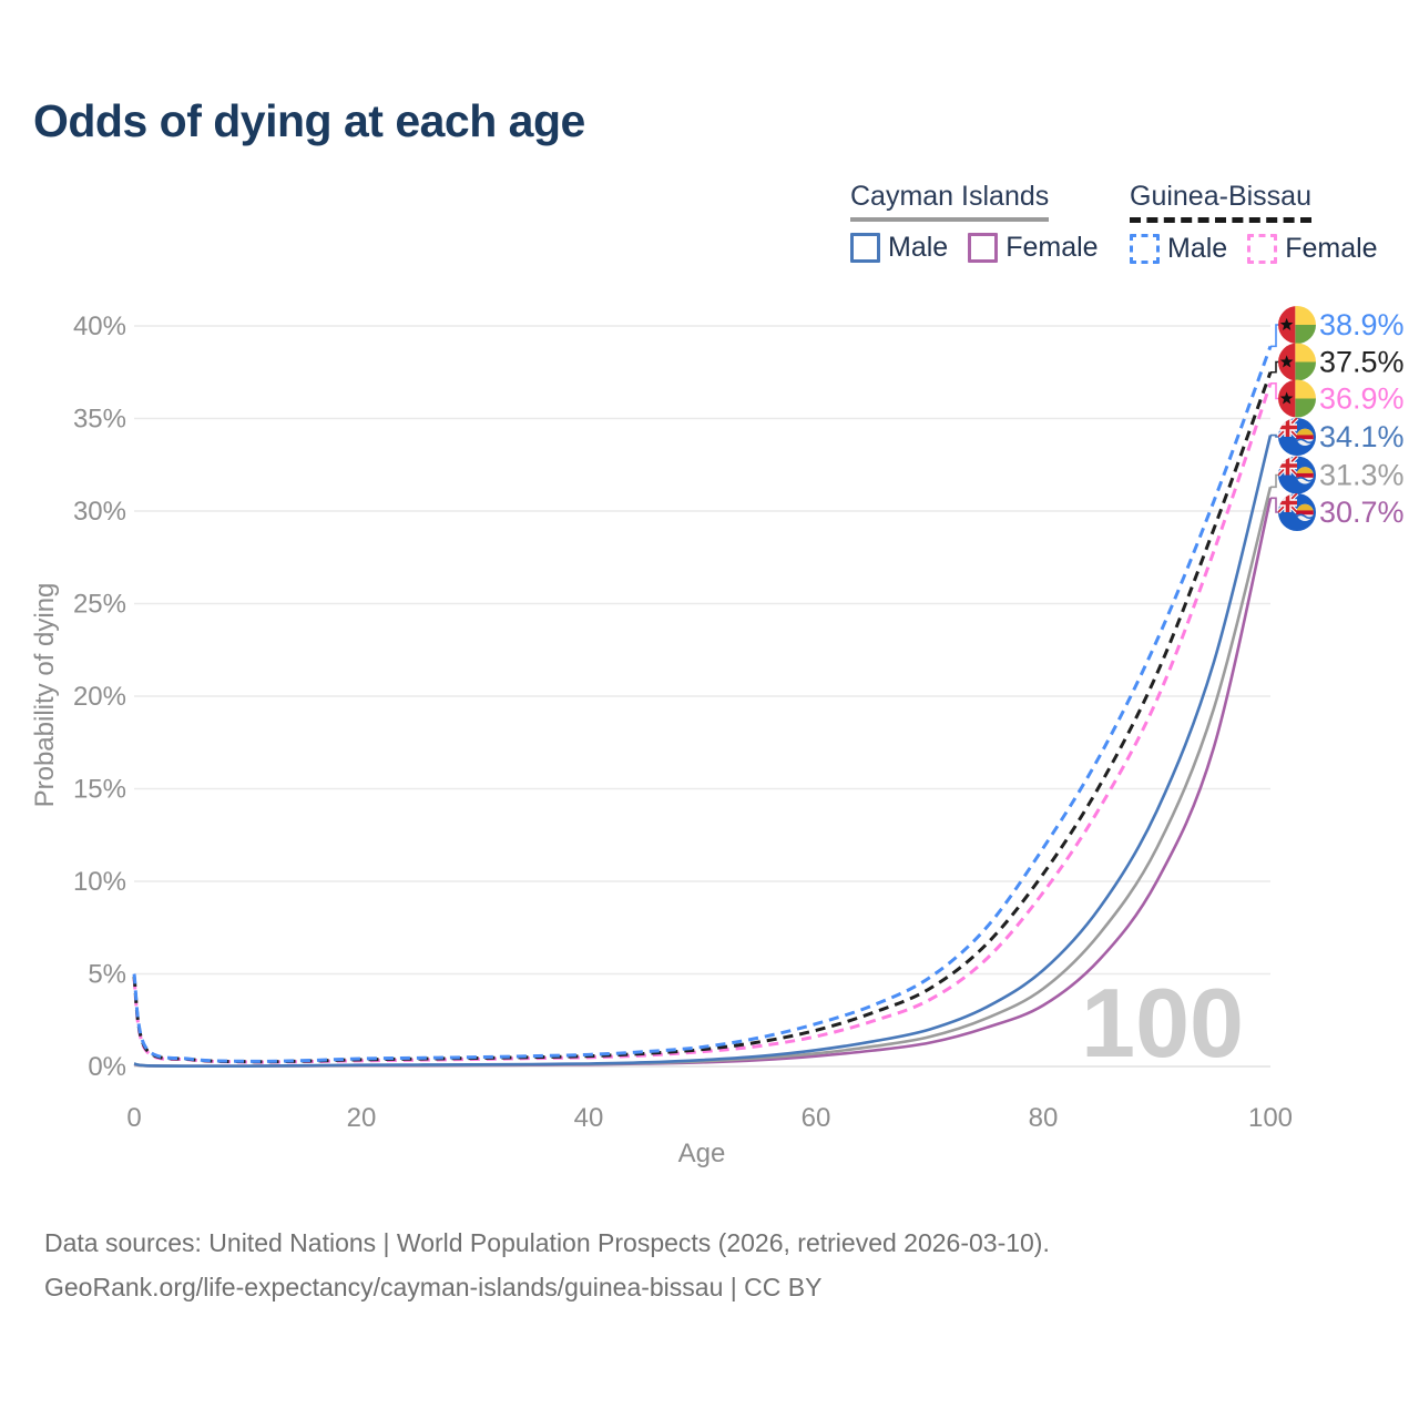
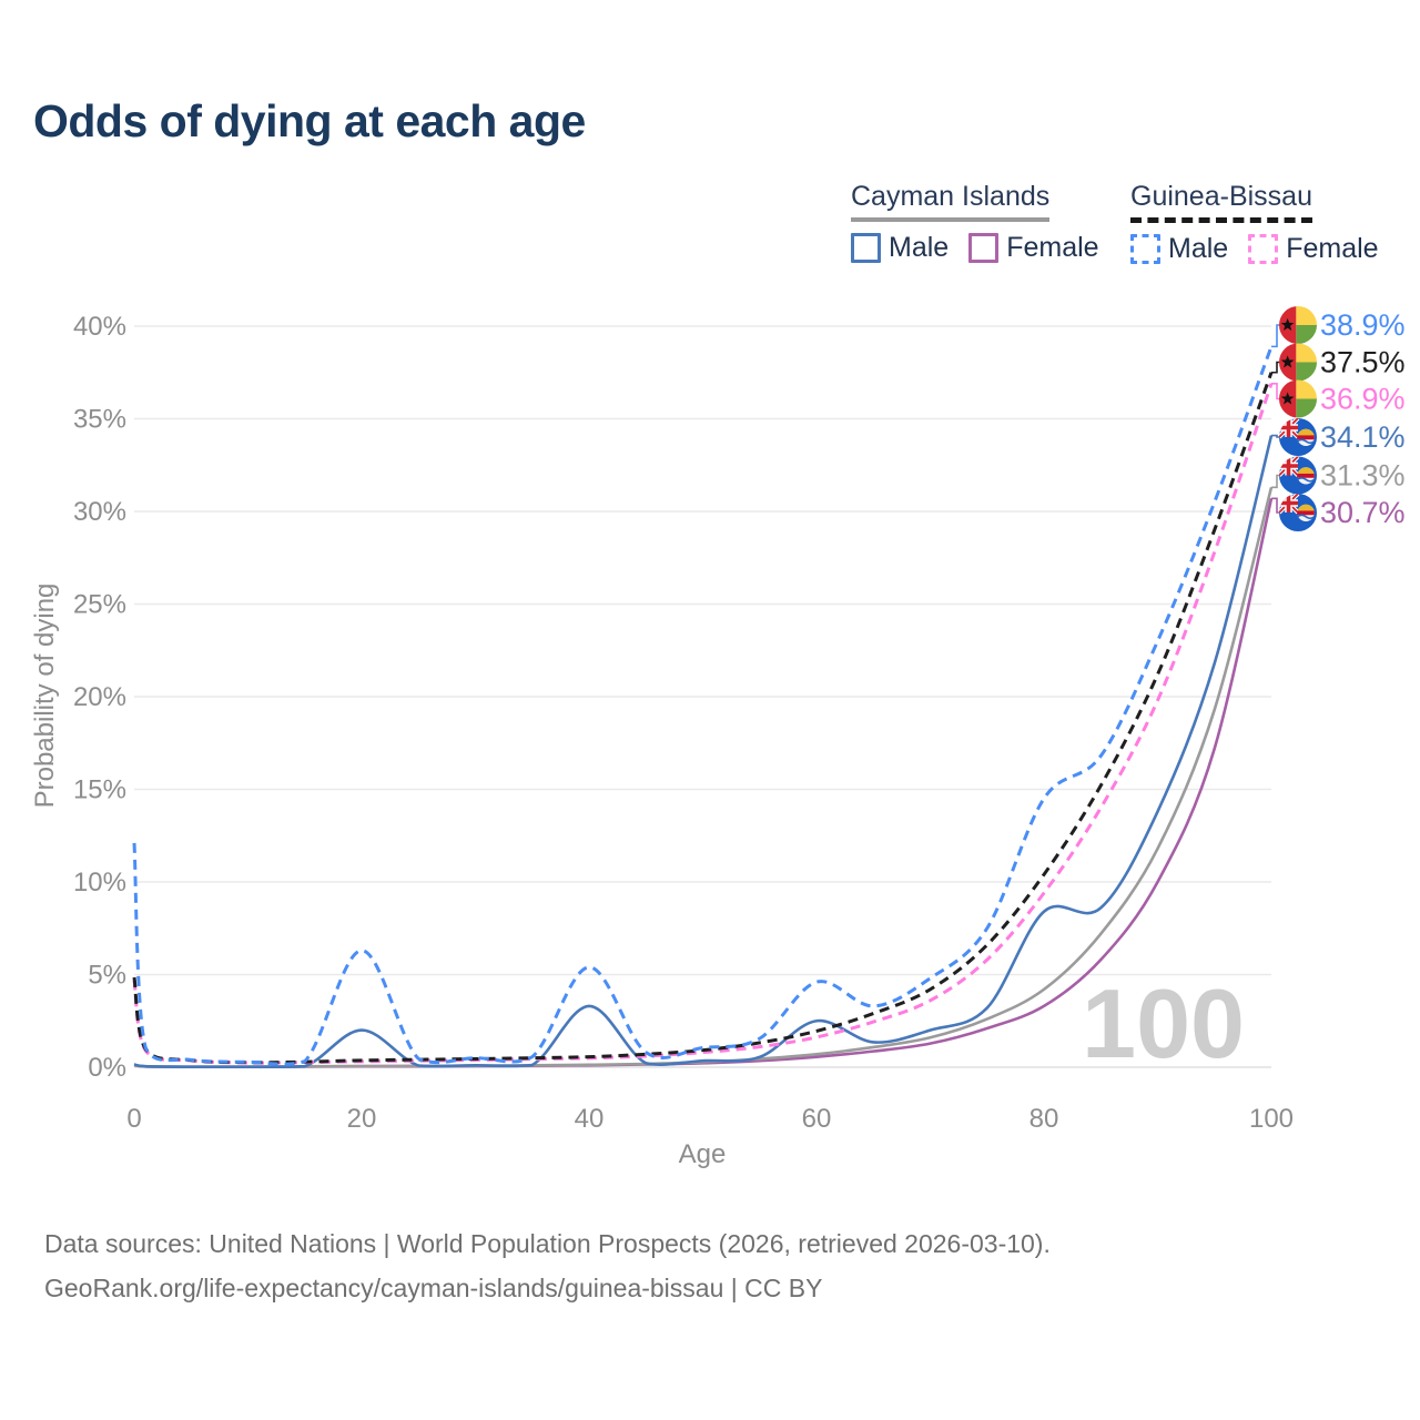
Guinea-Bissau Male/0: 5.0% -> 12.1%
Cayman Islands Male/20: 0.1% -> 2.0%
Guinea-Bissau Male/20: 0.4% -> 6.3%
Cayman Islands Male/40: 0.1% -> 3.3%
Guinea-Bissau Male/40: 0.6% -> 5.4%
Cayman Islands Male/60: 0.9% -> 2.5%
Guinea-Bissau Male/60: 2.3% -> 4.6%
Cayman Islands Male/80: 5.2% -> 8.4%
Guinea-Bissau Male/80: 11.8% -> 14.5%
